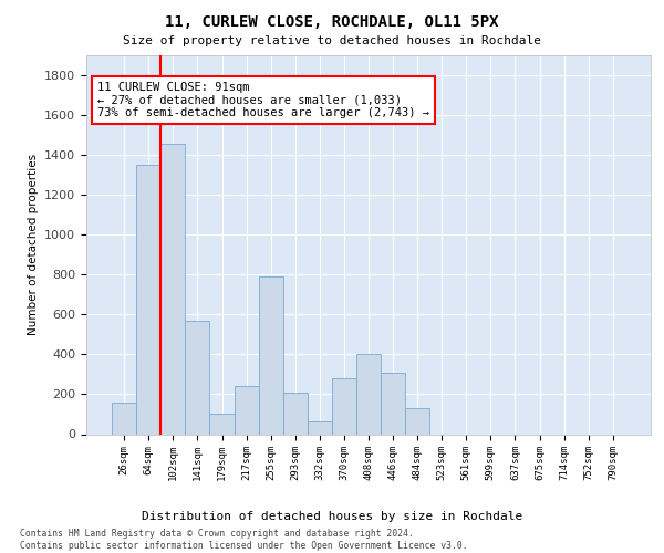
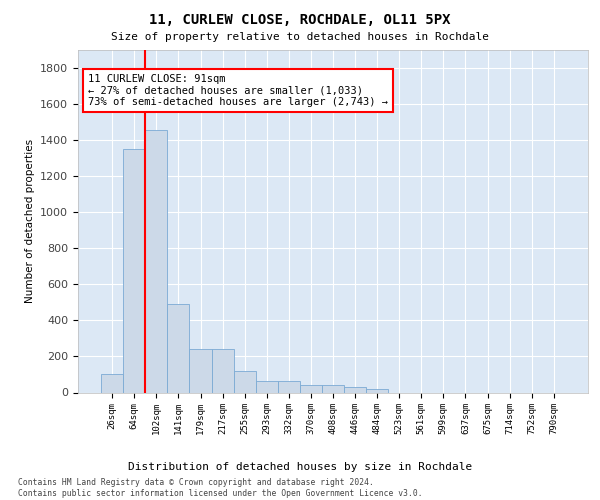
26sqm: 160 -> 100
141sqm: 570 -> 490
179sqm: 100 -> 240
255sqm: 790 -> 120
293sqm: 210 -> 60
370sqm: 280 -> 40
408sqm: 400 -> 40
446sqm: 310 -> 30
484sqm: 130 -> 20
